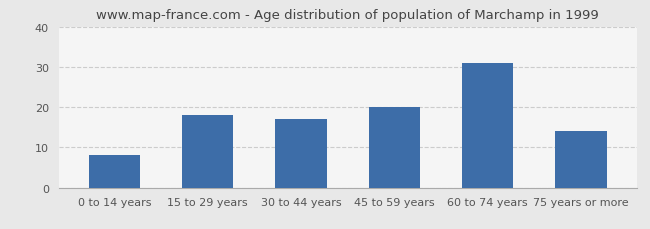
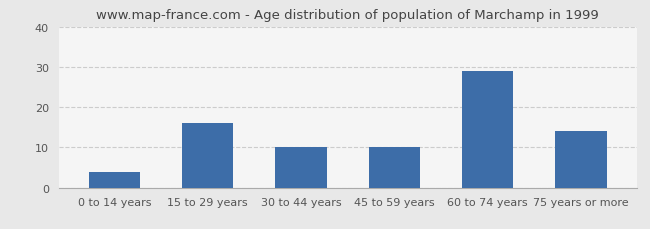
0 to 14 years: 8 -> 4
15 to 29 years: 18 -> 16
30 to 44 years: 17 -> 10
45 to 59 years: 20 -> 10
60 to 74 years: 31 -> 29
